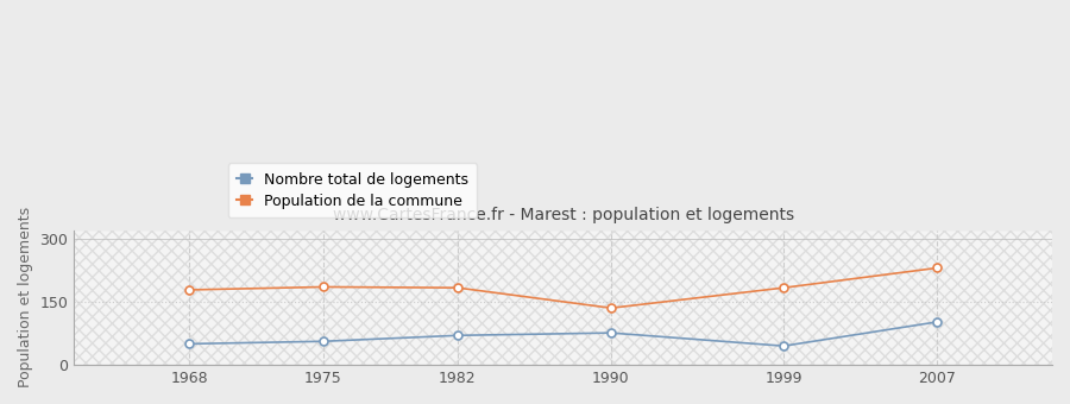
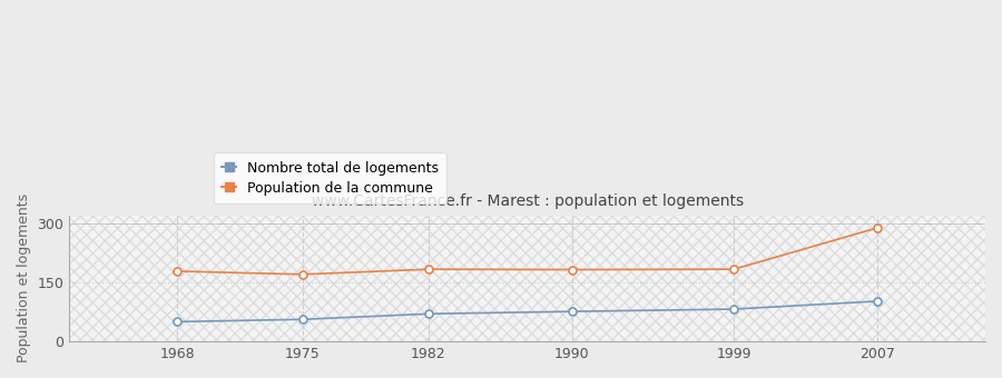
Population de la commune/1975: 185 -> 170
Population de la commune/1990: 135 -> 182
Nombre total de logements/1999: 45 -> 82
Population de la commune/2007: 230 -> 288
